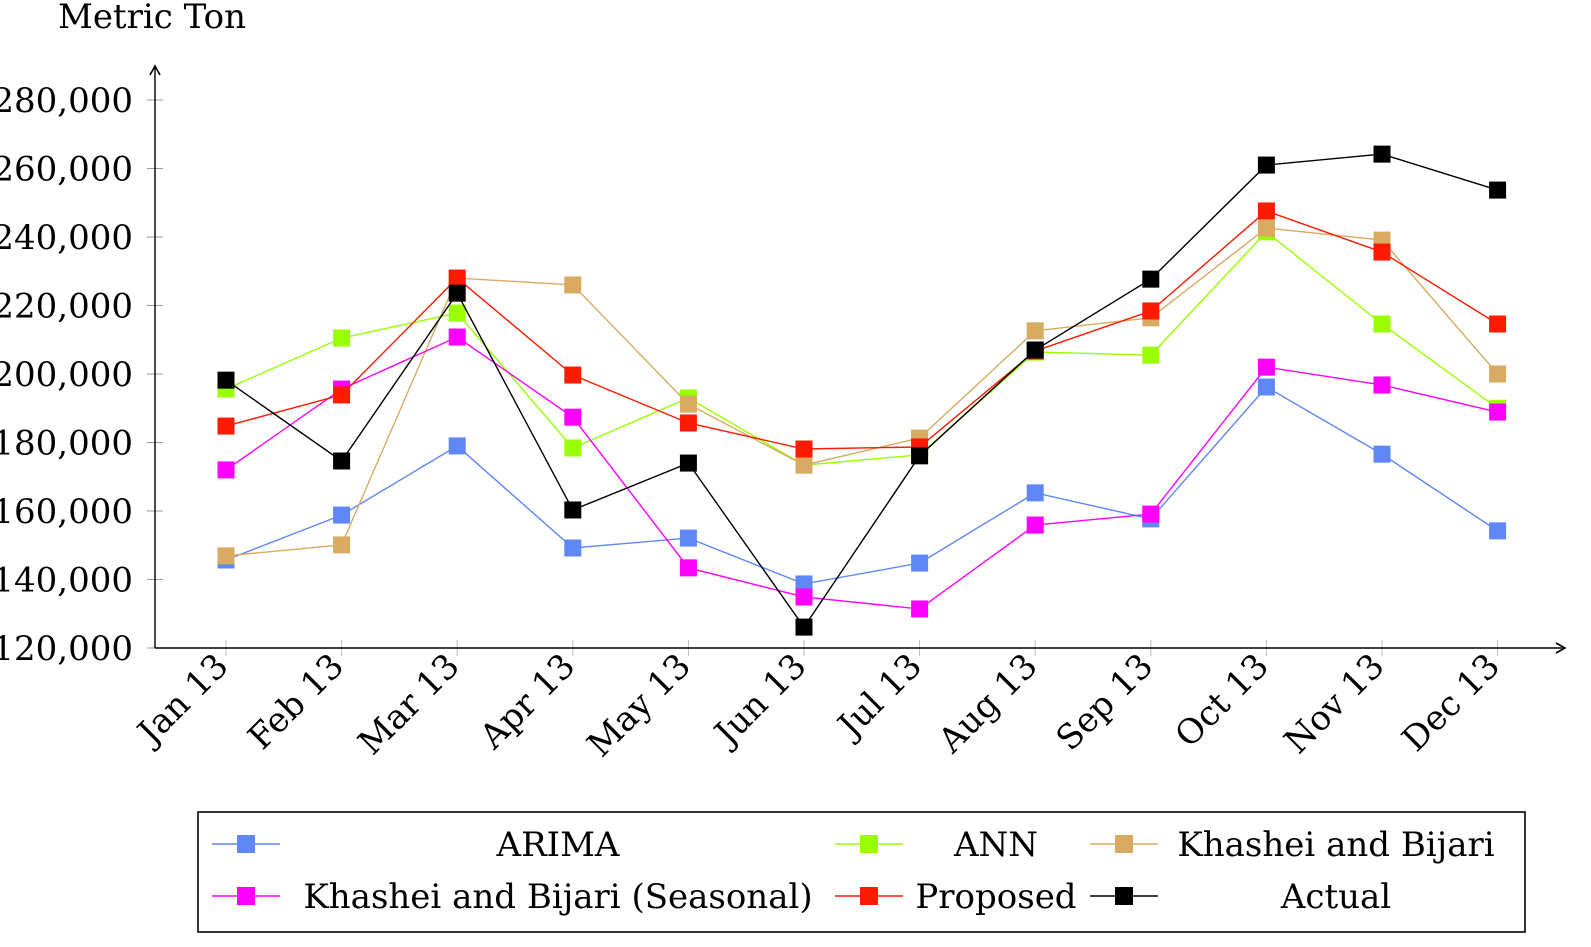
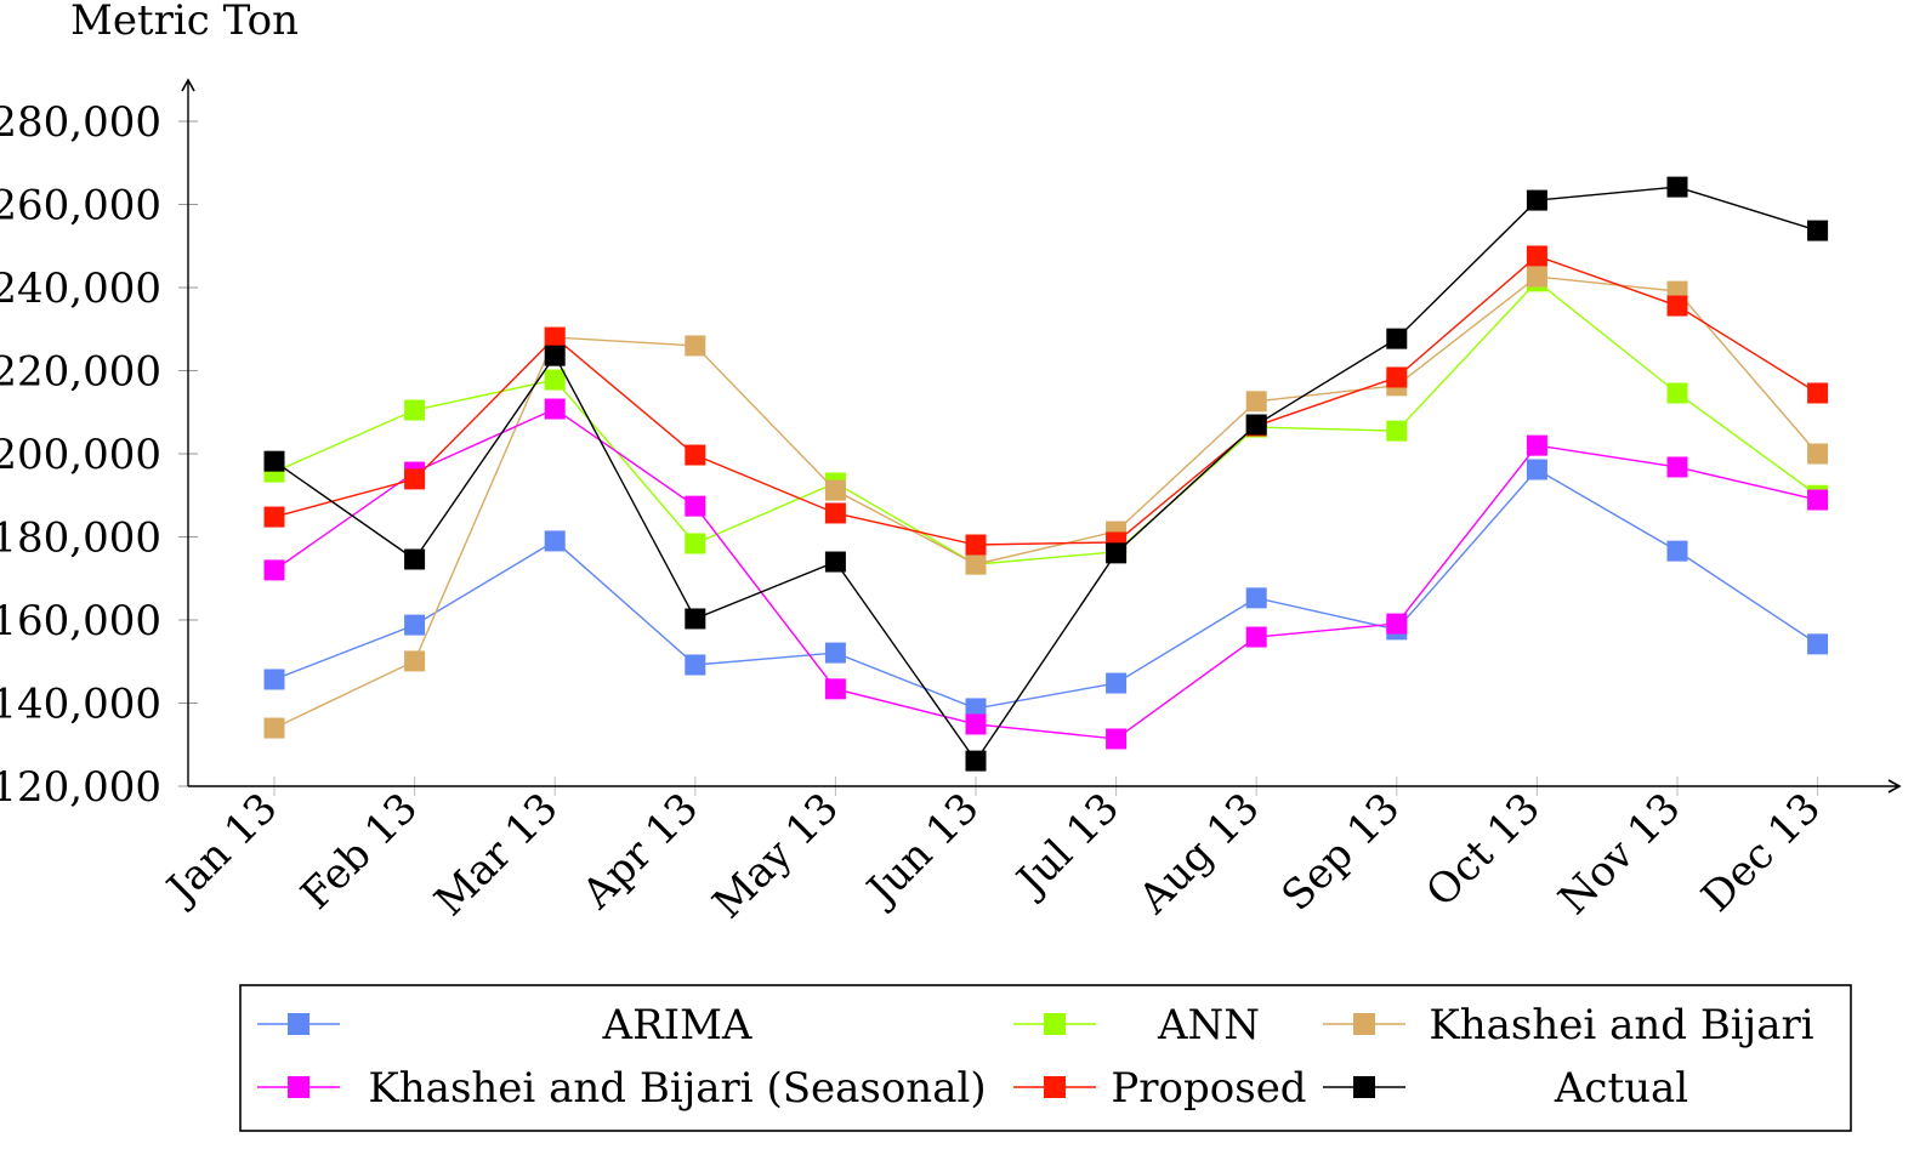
Khashei and Bijari/Jan 13: 147000 -> 134000
